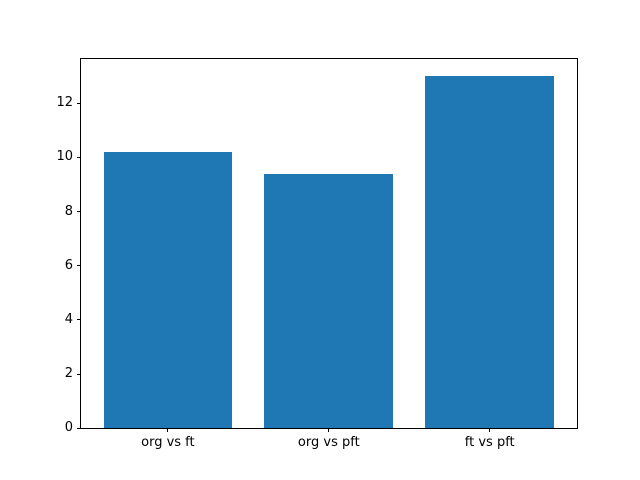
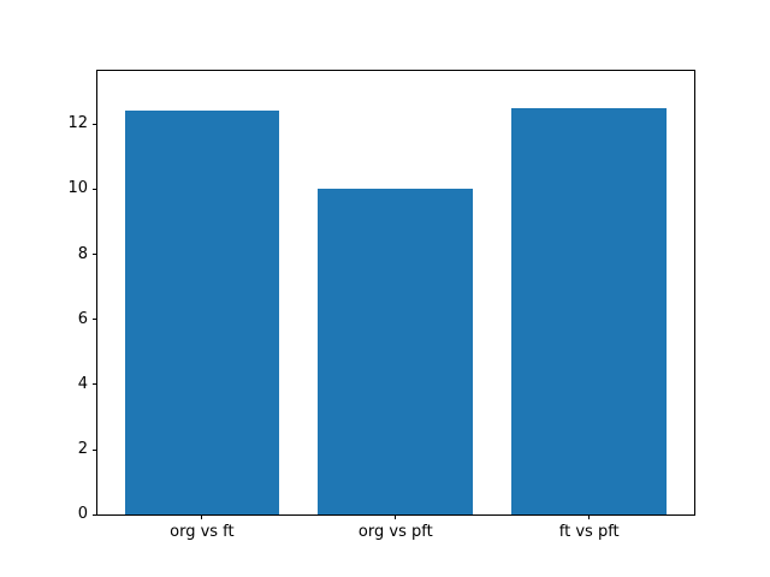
org vs ft: 10.2 -> 12.4
org vs pft: 9.4 -> 10.0
ft vs pft: 13.0 -> 12.5
